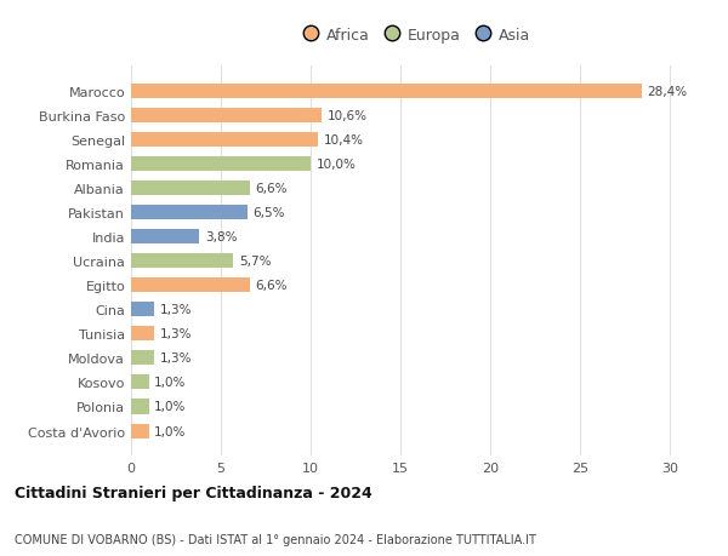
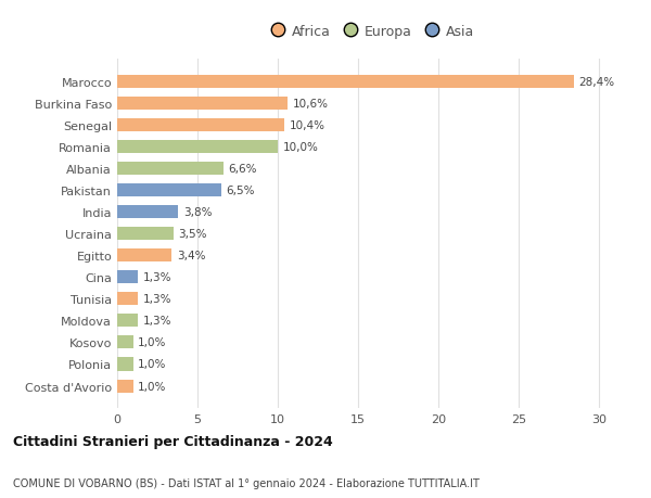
Ucraina: 5,7% -> 3,5%
Egitto: 6,6% -> 3,4%
